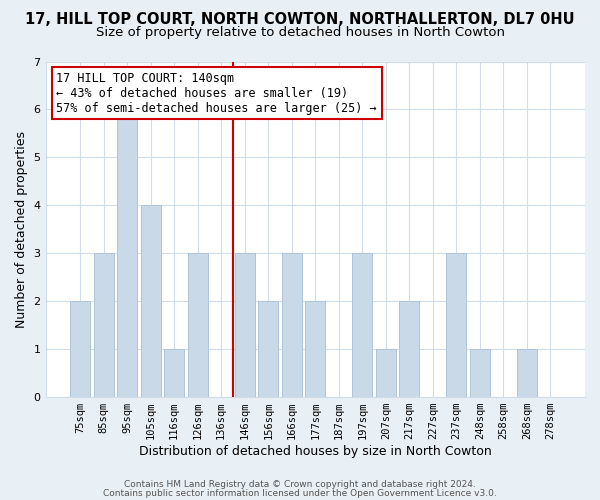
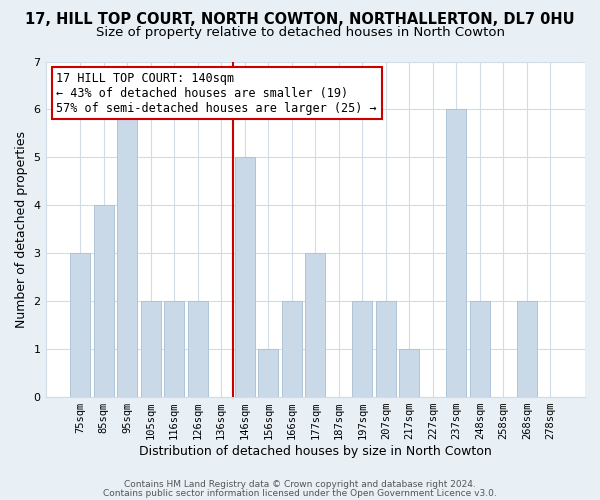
75sqm: 2 -> 3
85sqm: 3 -> 4
105sqm: 4 -> 2
116sqm: 1 -> 2
126sqm: 3 -> 2
146sqm: 3 -> 5
156sqm: 2 -> 1
166sqm: 3 -> 2
177sqm: 2 -> 3
197sqm: 3 -> 2
207sqm: 1 -> 2
217sqm: 2 -> 1
237sqm: 3 -> 6
248sqm: 1 -> 2
268sqm: 1 -> 2
